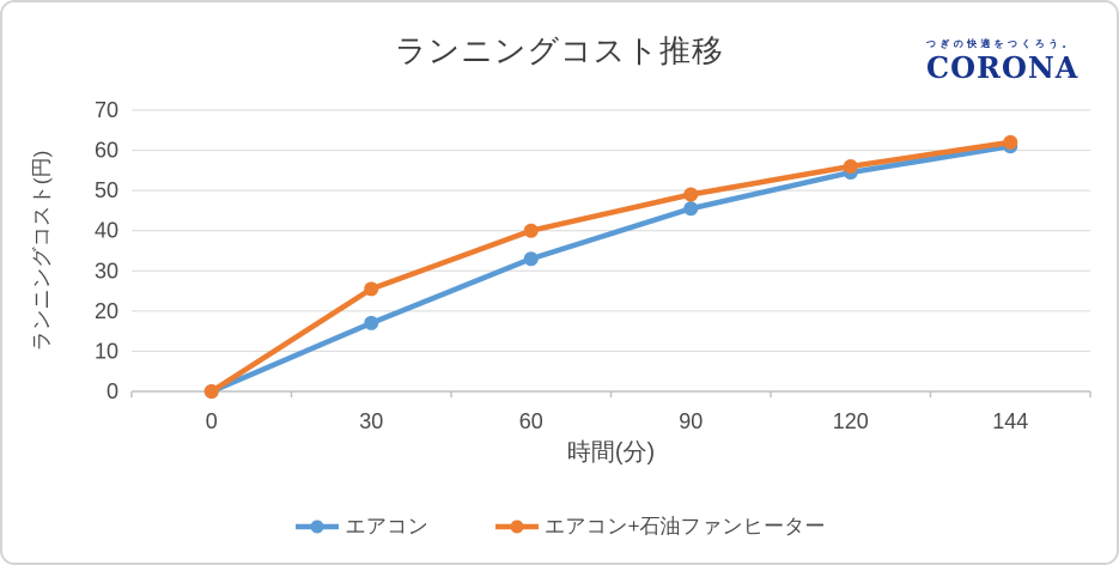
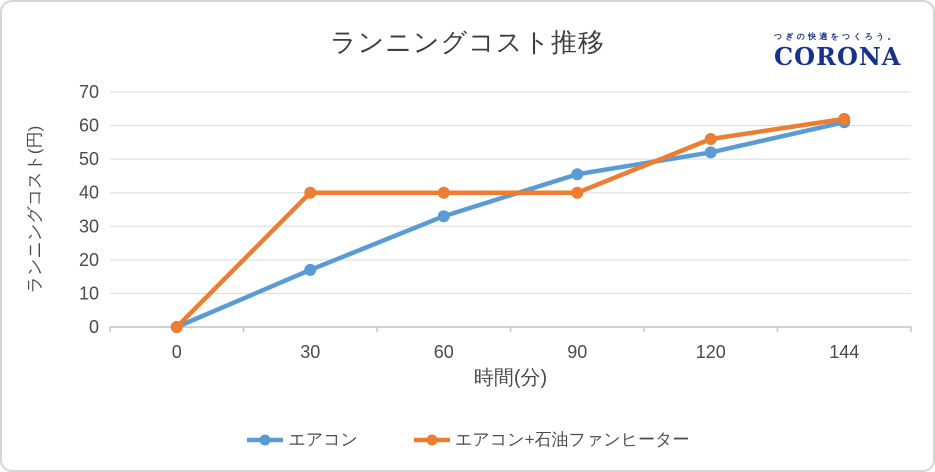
エアコン+石油ファンヒーター/30: 26 -> 40
エアコン+石油ファンヒーター/90: 49 -> 40
エアコン/120: 54 -> 52
